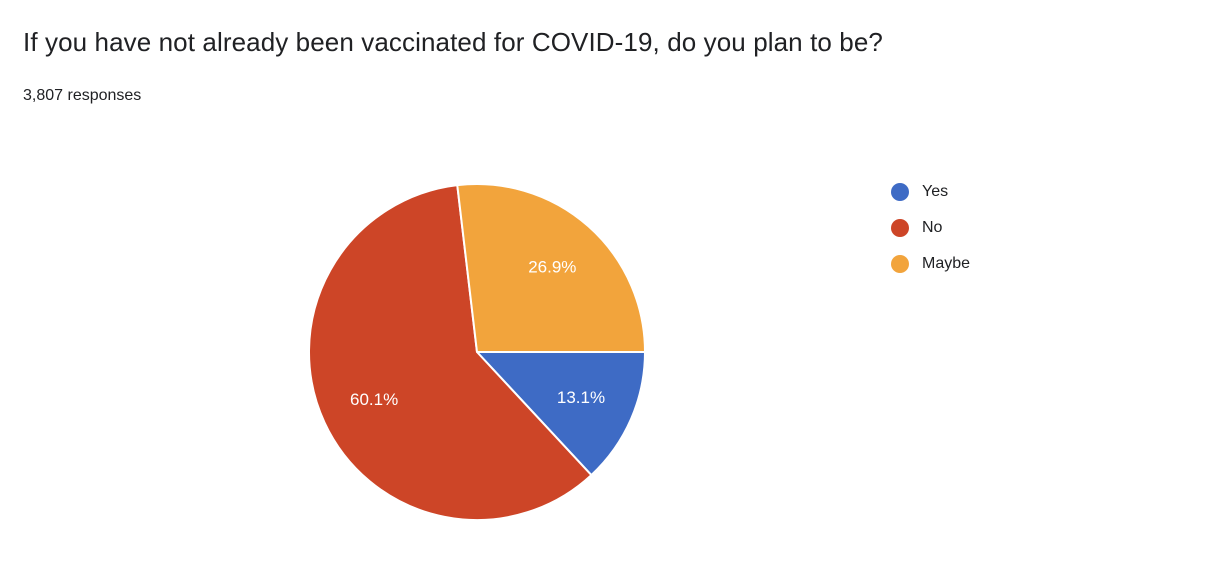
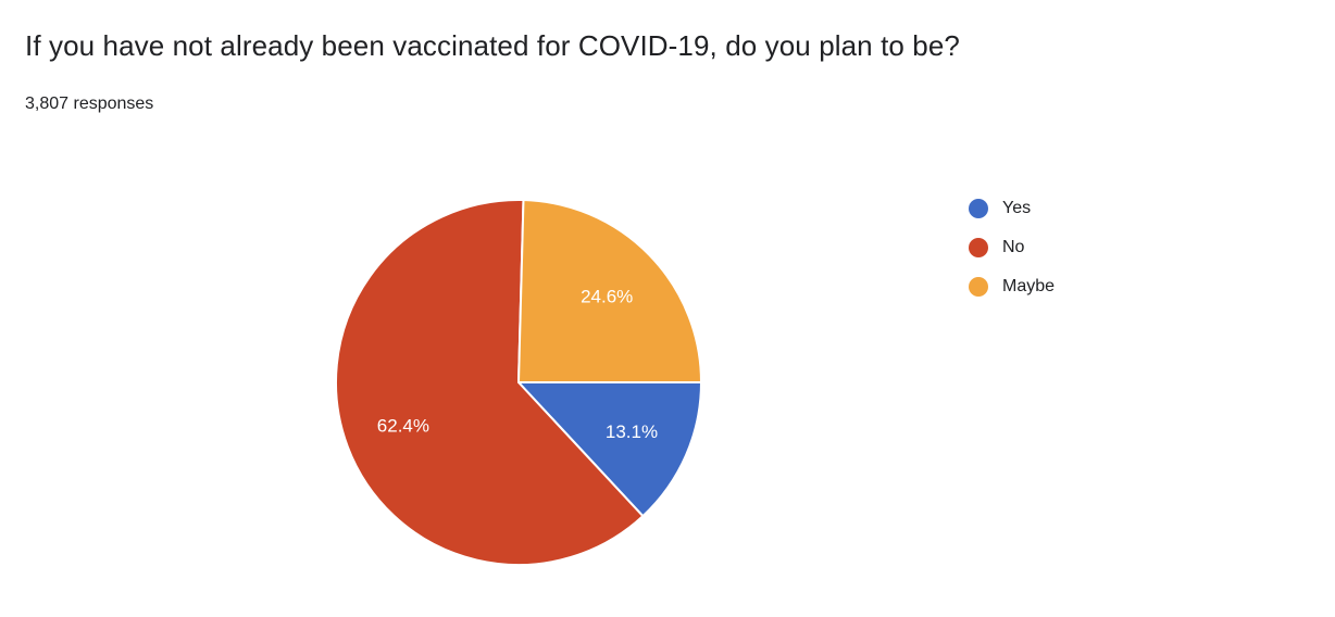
No: 60.1% -> 62.4%
Maybe: 26.9% -> 24.6%
